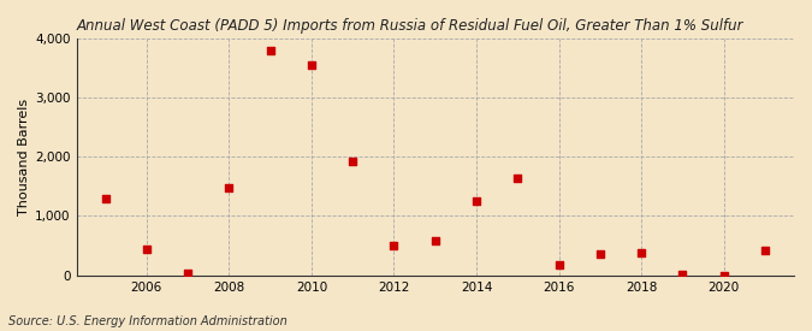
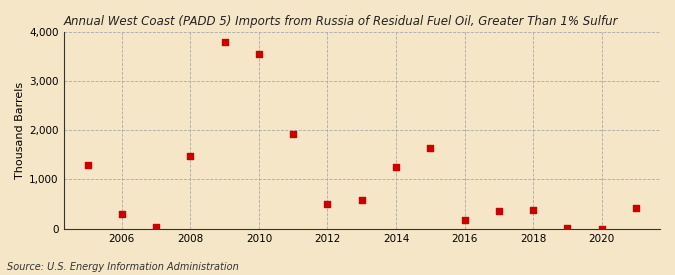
2006: 450 -> 300
